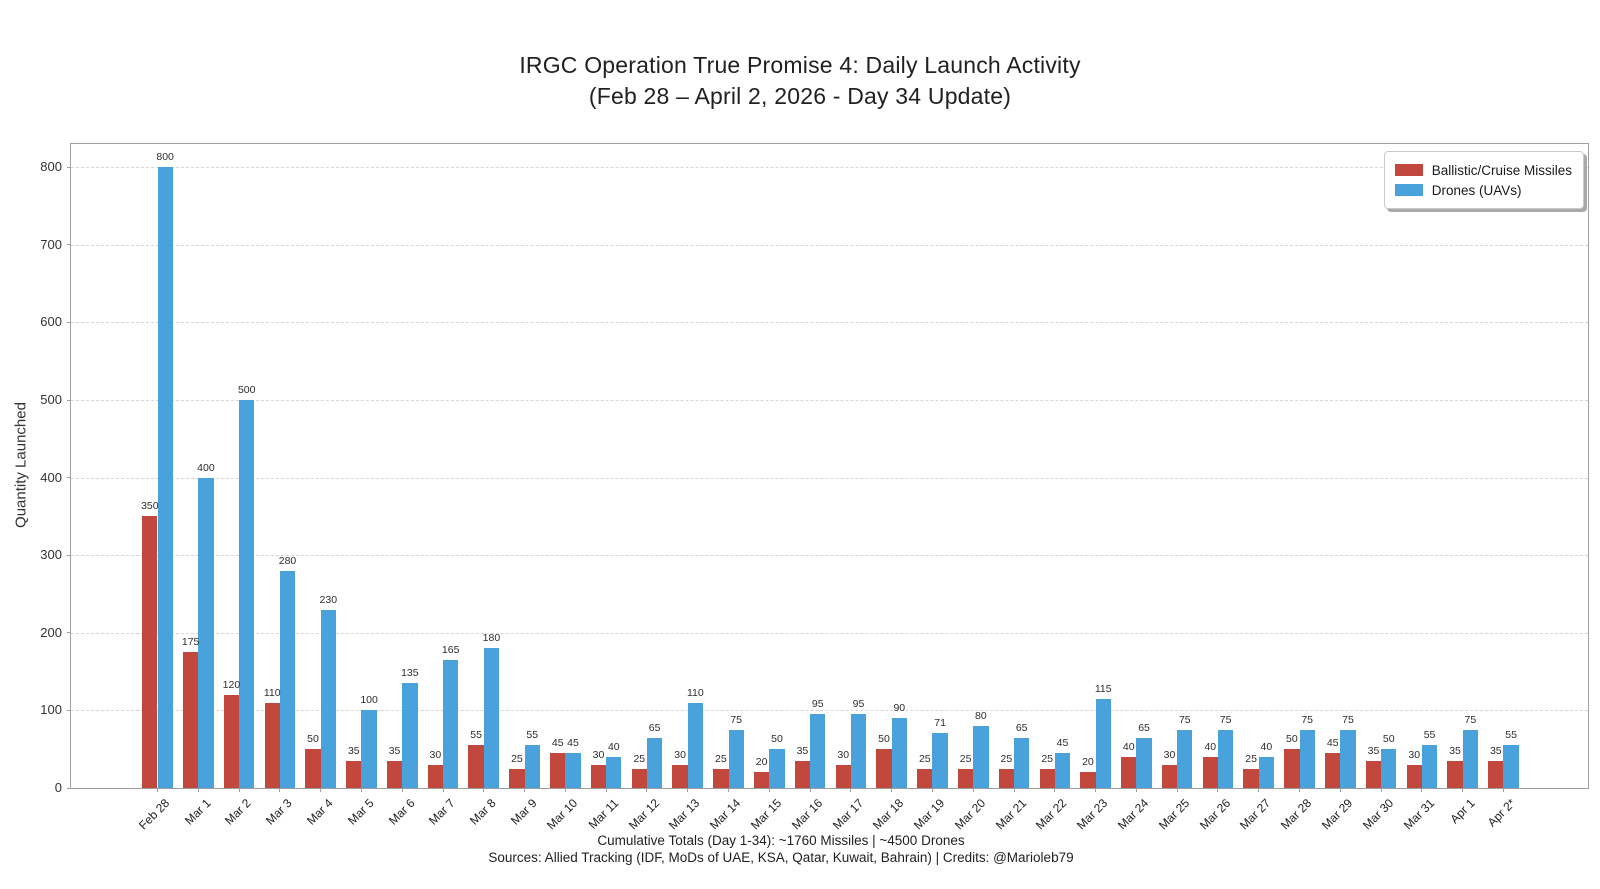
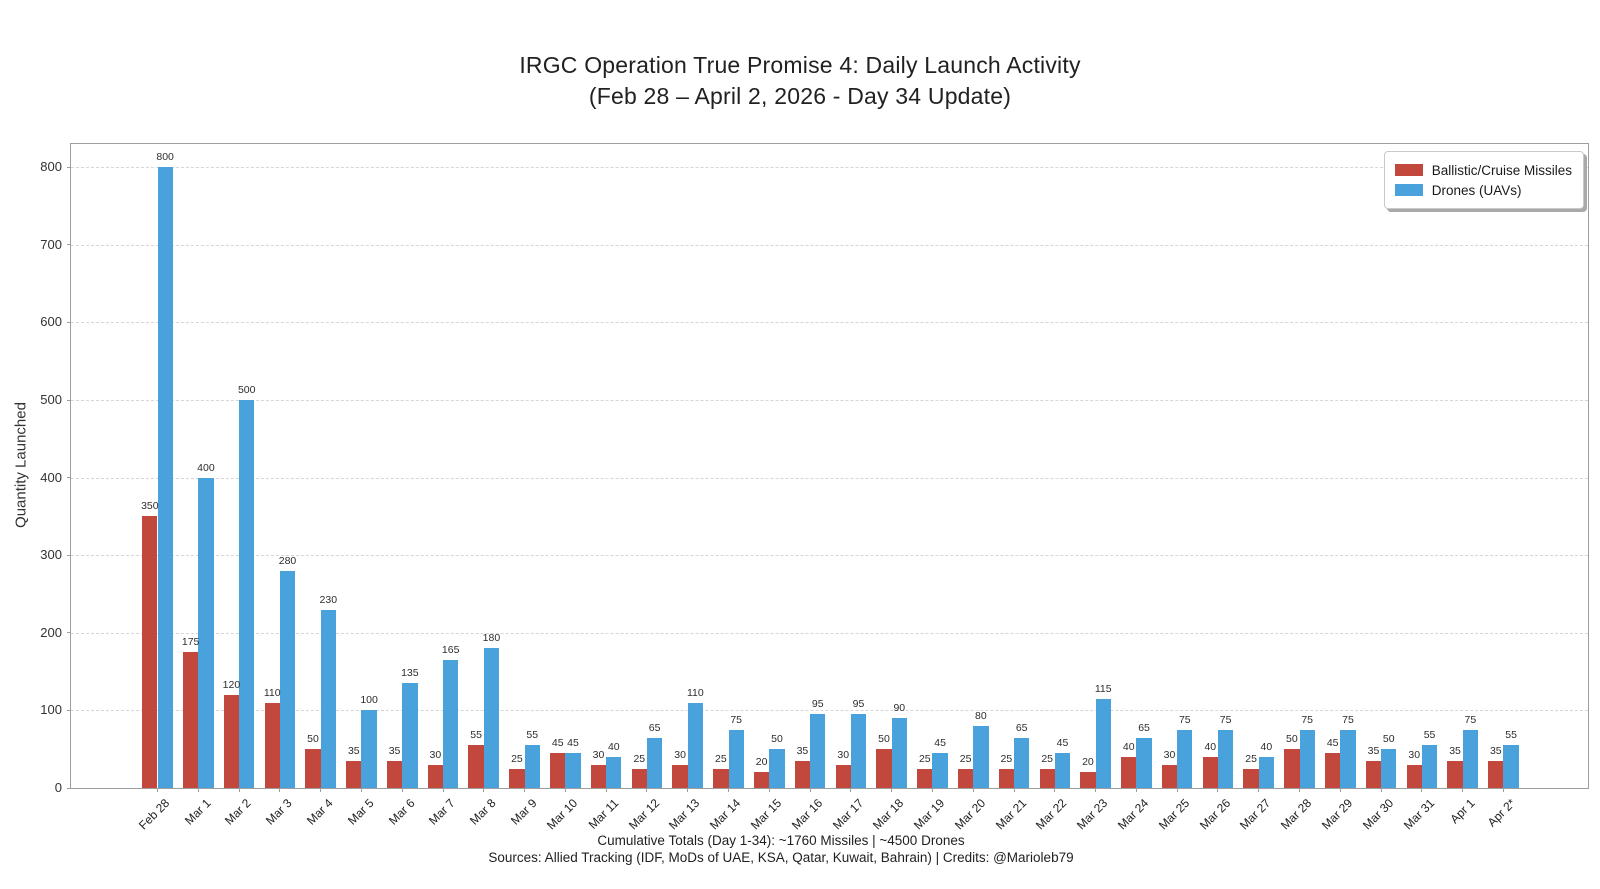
Drones (UAVs)/Mar 19: 71 -> 45
